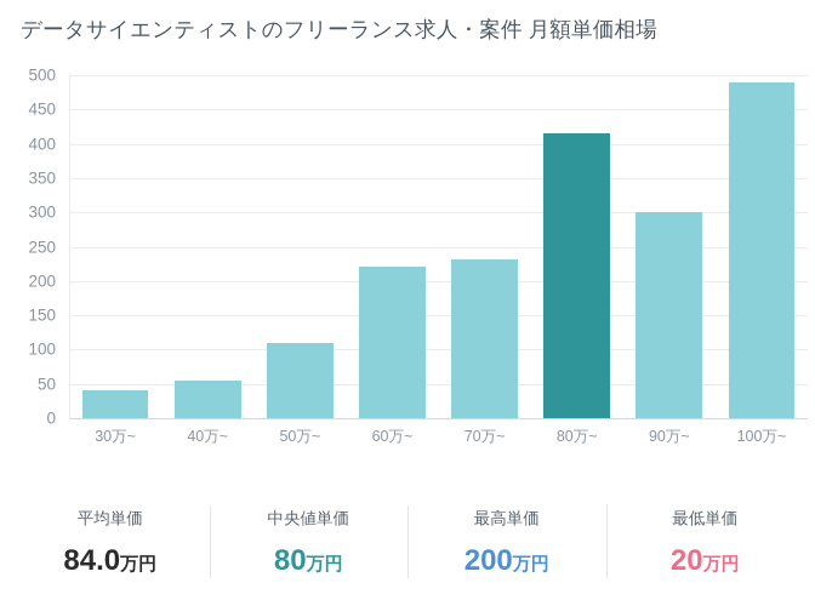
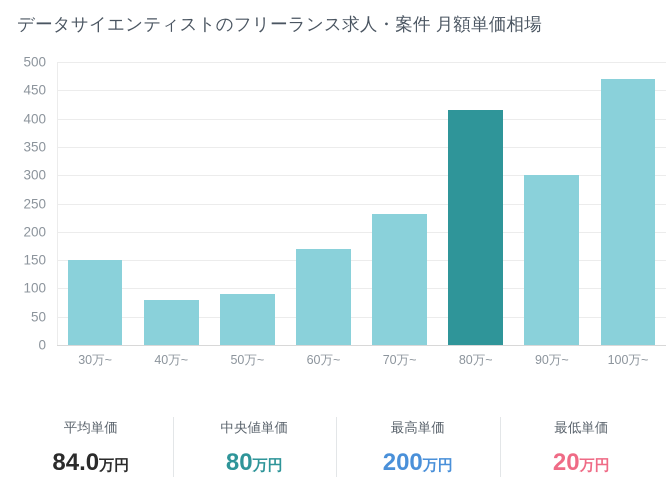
30万~: 40 -> 150
40万~: 60 -> 80
50万~: 110 -> 90
60万~: 220 -> 170
100万~: 490 -> 470
